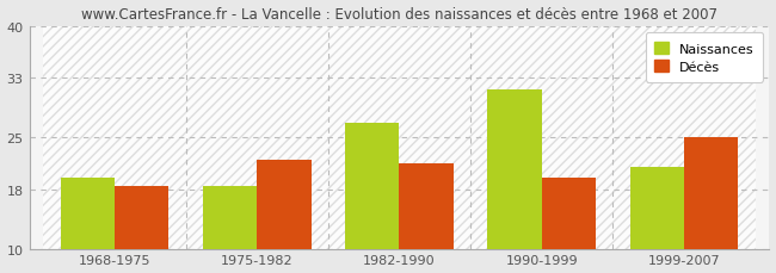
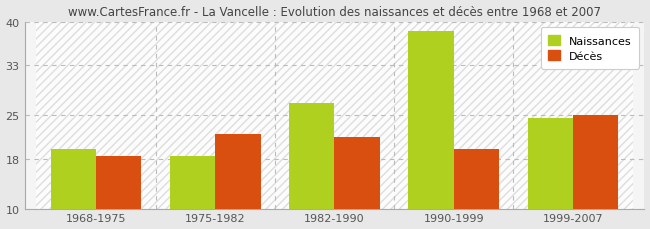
Naissances/1990-1999: 31.4 -> 38.5
Naissances/1999-2007: 21.0 -> 24.5
